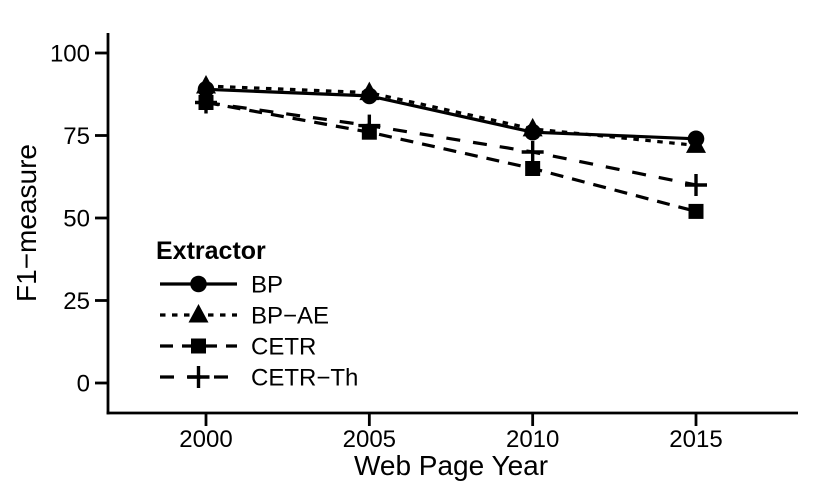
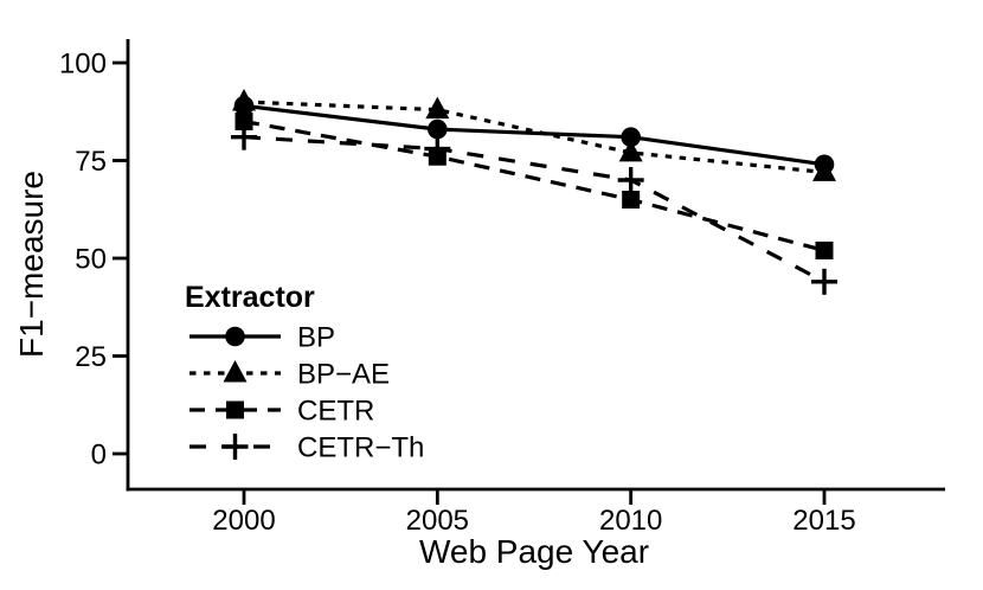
CETR−Th/2000: 85 -> 81
BP/2005: 87 -> 83
BP/2010: 76 -> 81
CETR−Th/2015: 60 -> 44
